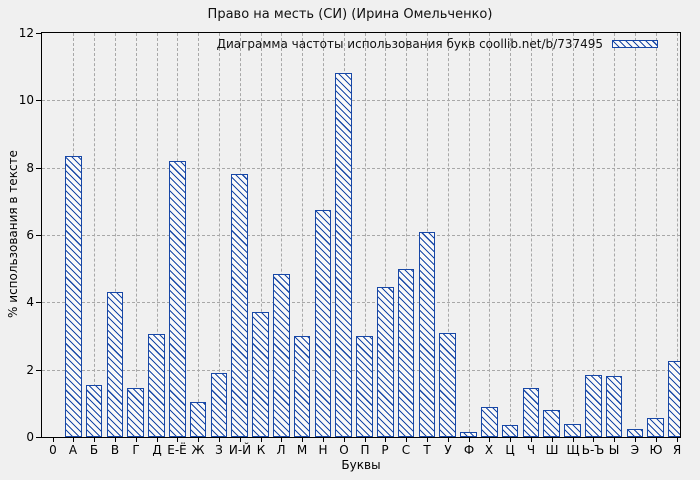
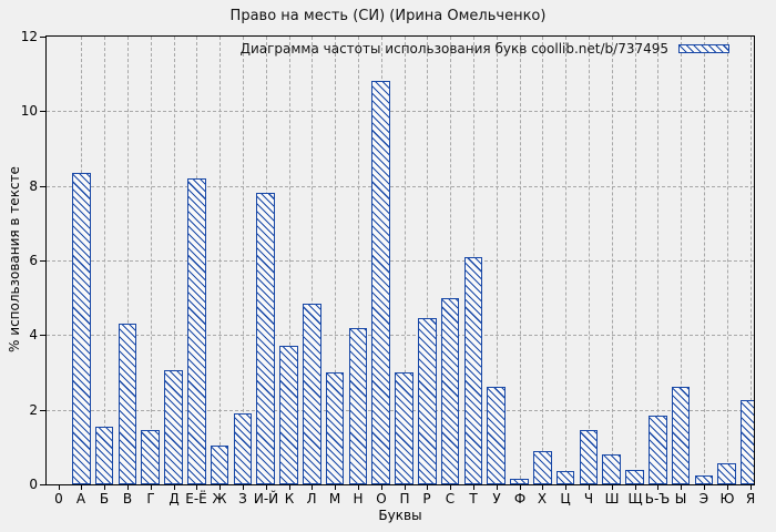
Н: 6.8 -> 4.2
У: 3.1 -> 2.6
Ы: 1.8 -> 2.6
